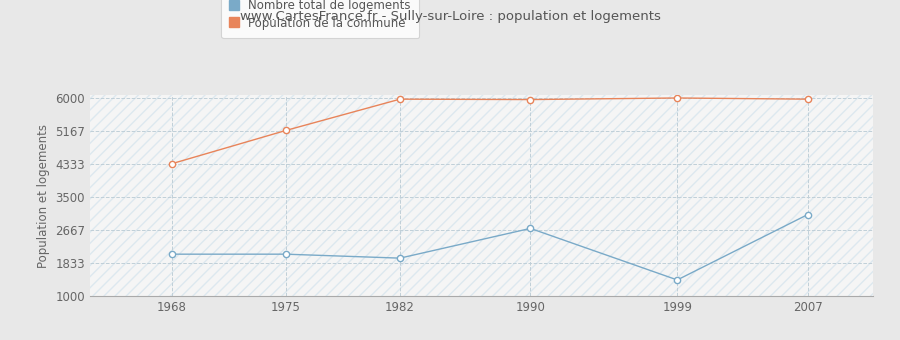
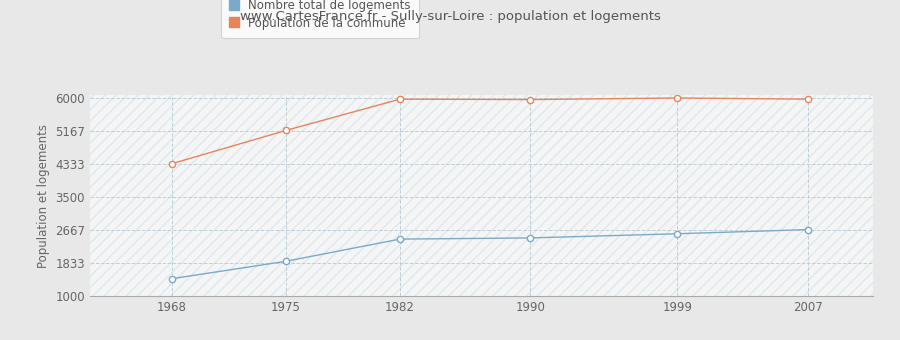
Nombre total de logements/1968: 2050 -> 1430
Nombre total de logements/1975: 2050 -> 1870
Nombre total de logements/1982: 1950 -> 2430
Nombre total de logements/1990: 2700 -> 2460
Nombre total de logements/1999: 1400 -> 2560
Nombre total de logements/2007: 3050 -> 2670
